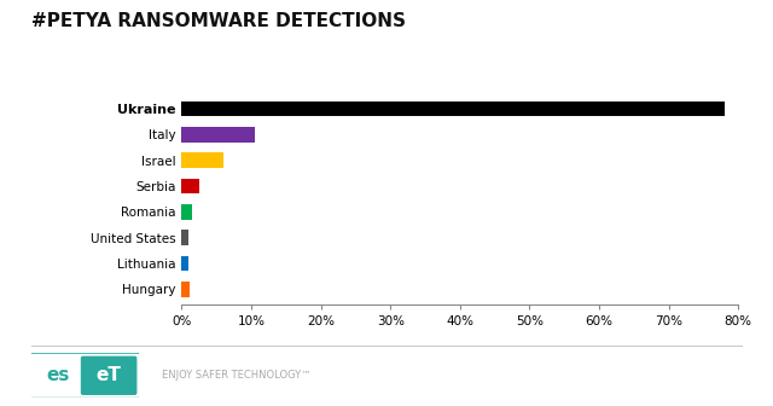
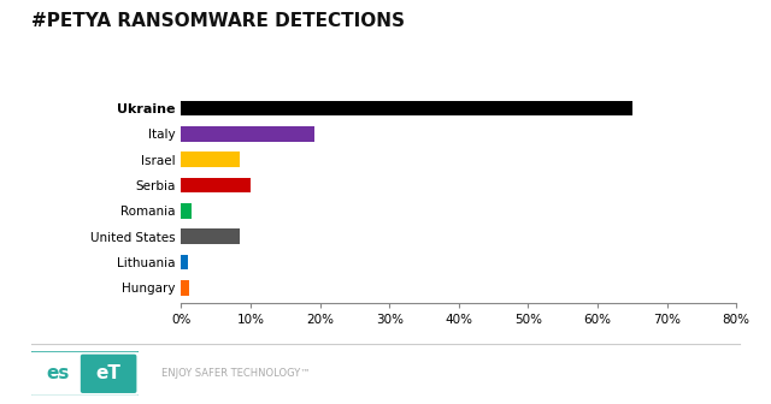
Ukraine: 78.0% -> 65.0%
Italy: 10.5% -> 19.2%
Israel: 6.0% -> 8.4%
Serbia: 2.5% -> 10.0%
United States: 1.0% -> 8.4%
